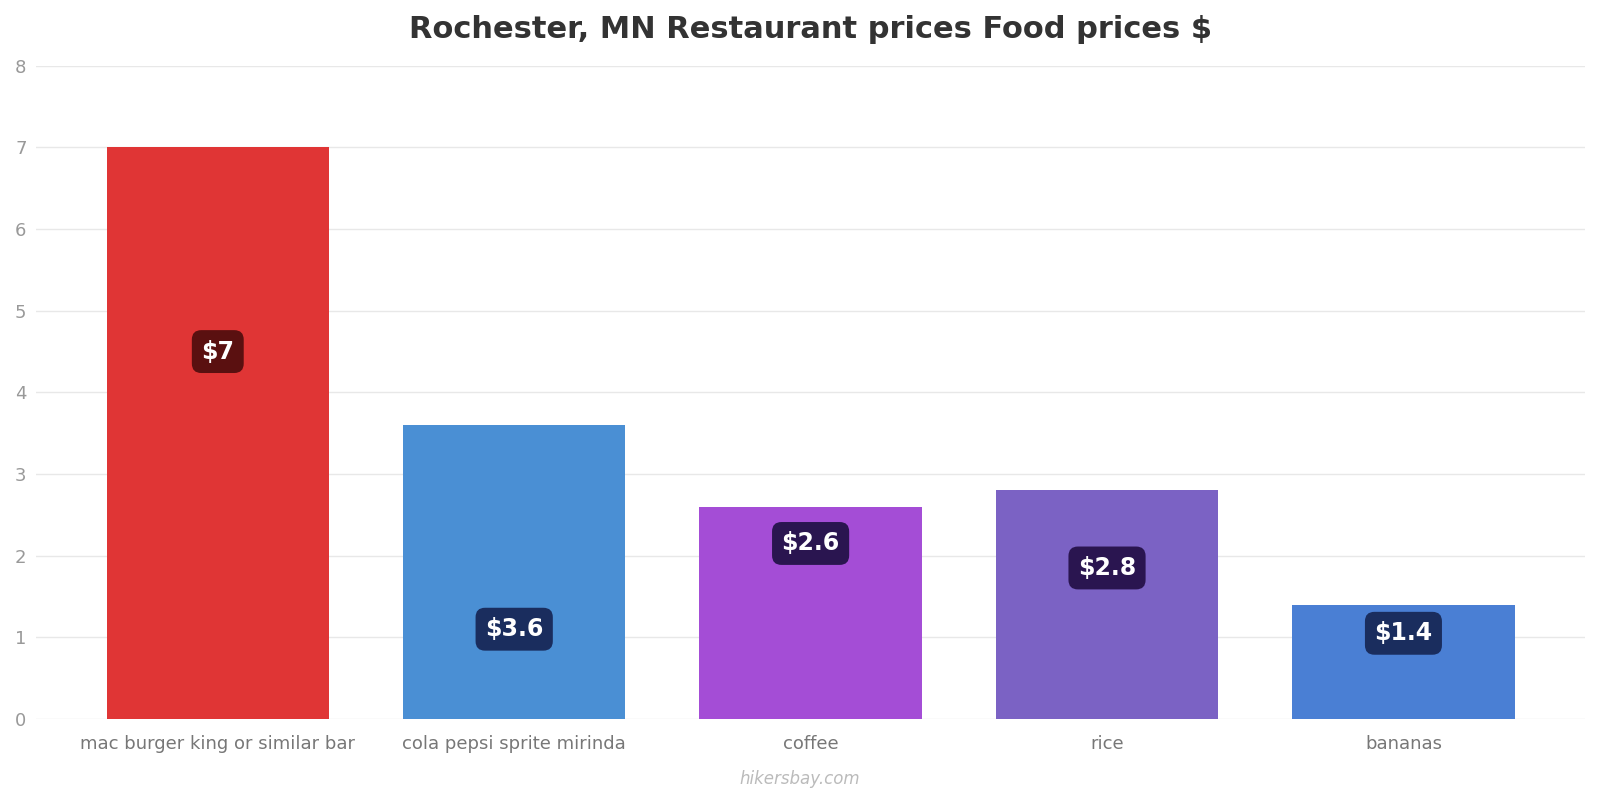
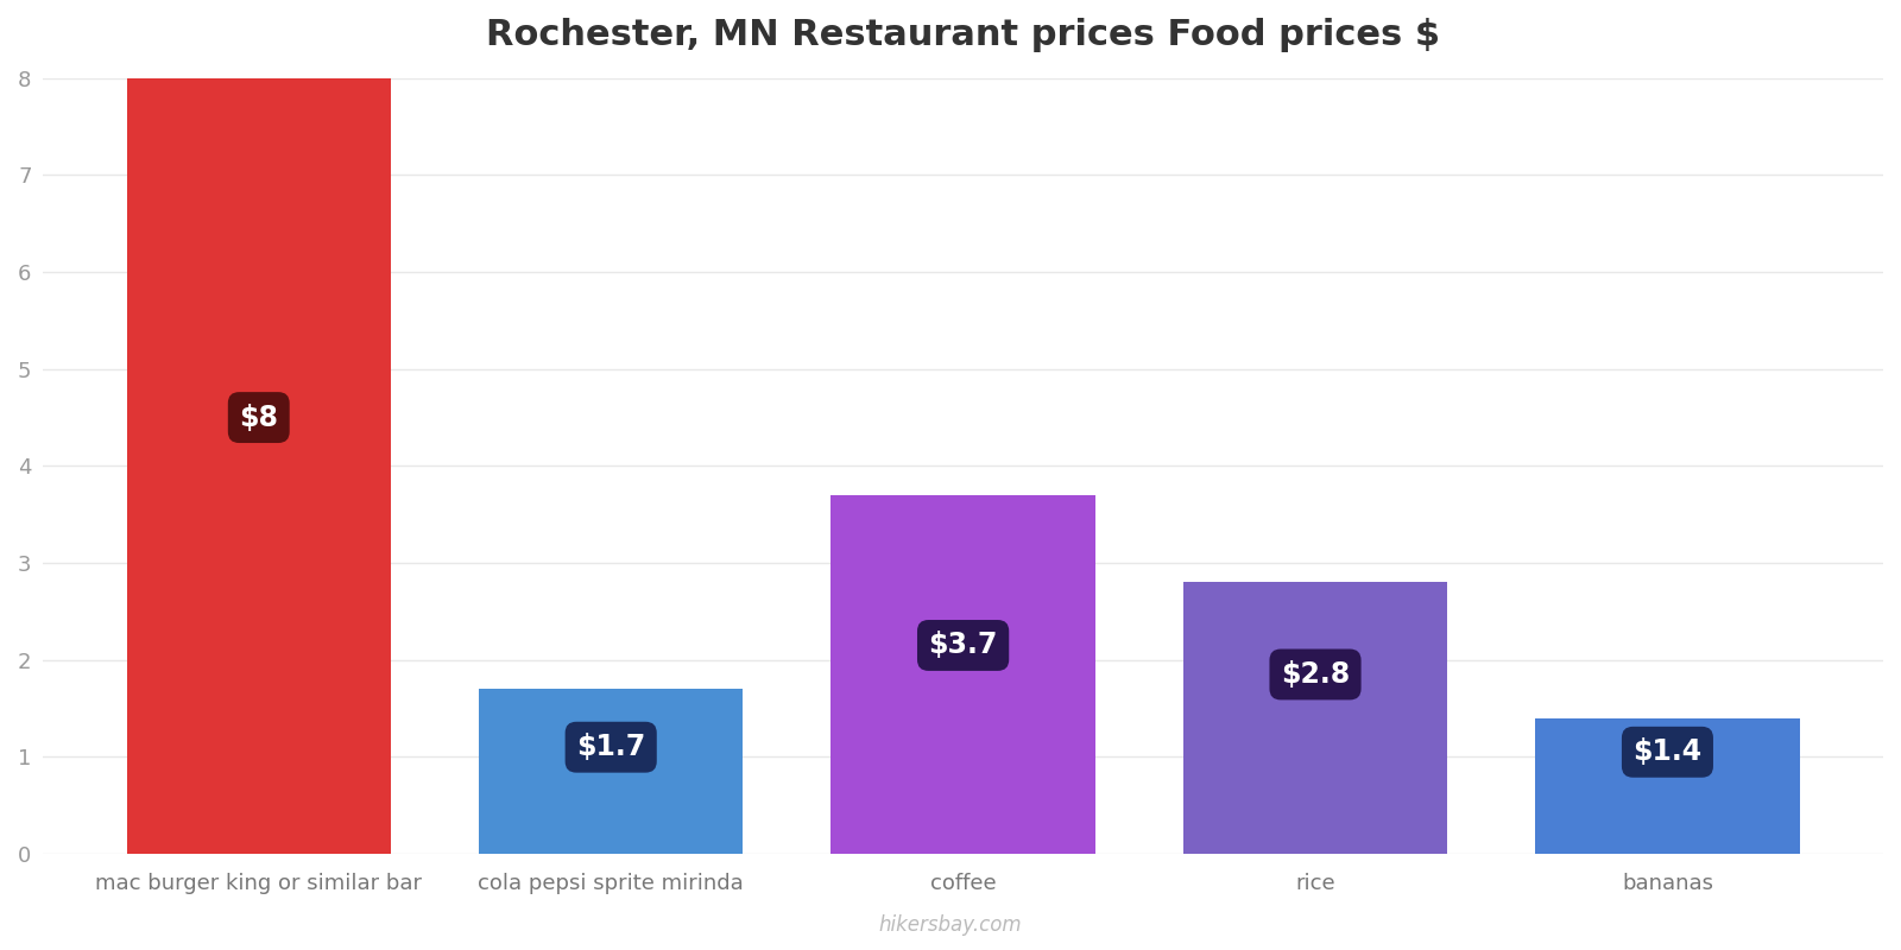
mac burger king or similar bar: $7 -> $8
cola pepsi sprite mirinda: $3.6 -> $1.7
coffee: $2.6 -> $3.7
